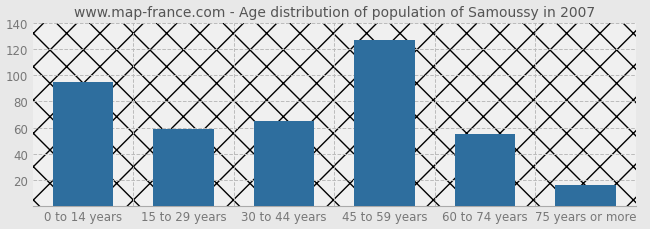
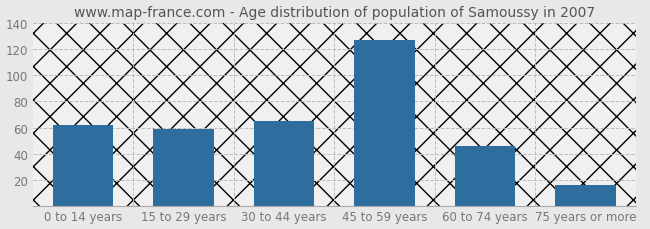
0 to 14 years: 95 -> 62
60 to 74 years: 55 -> 46
